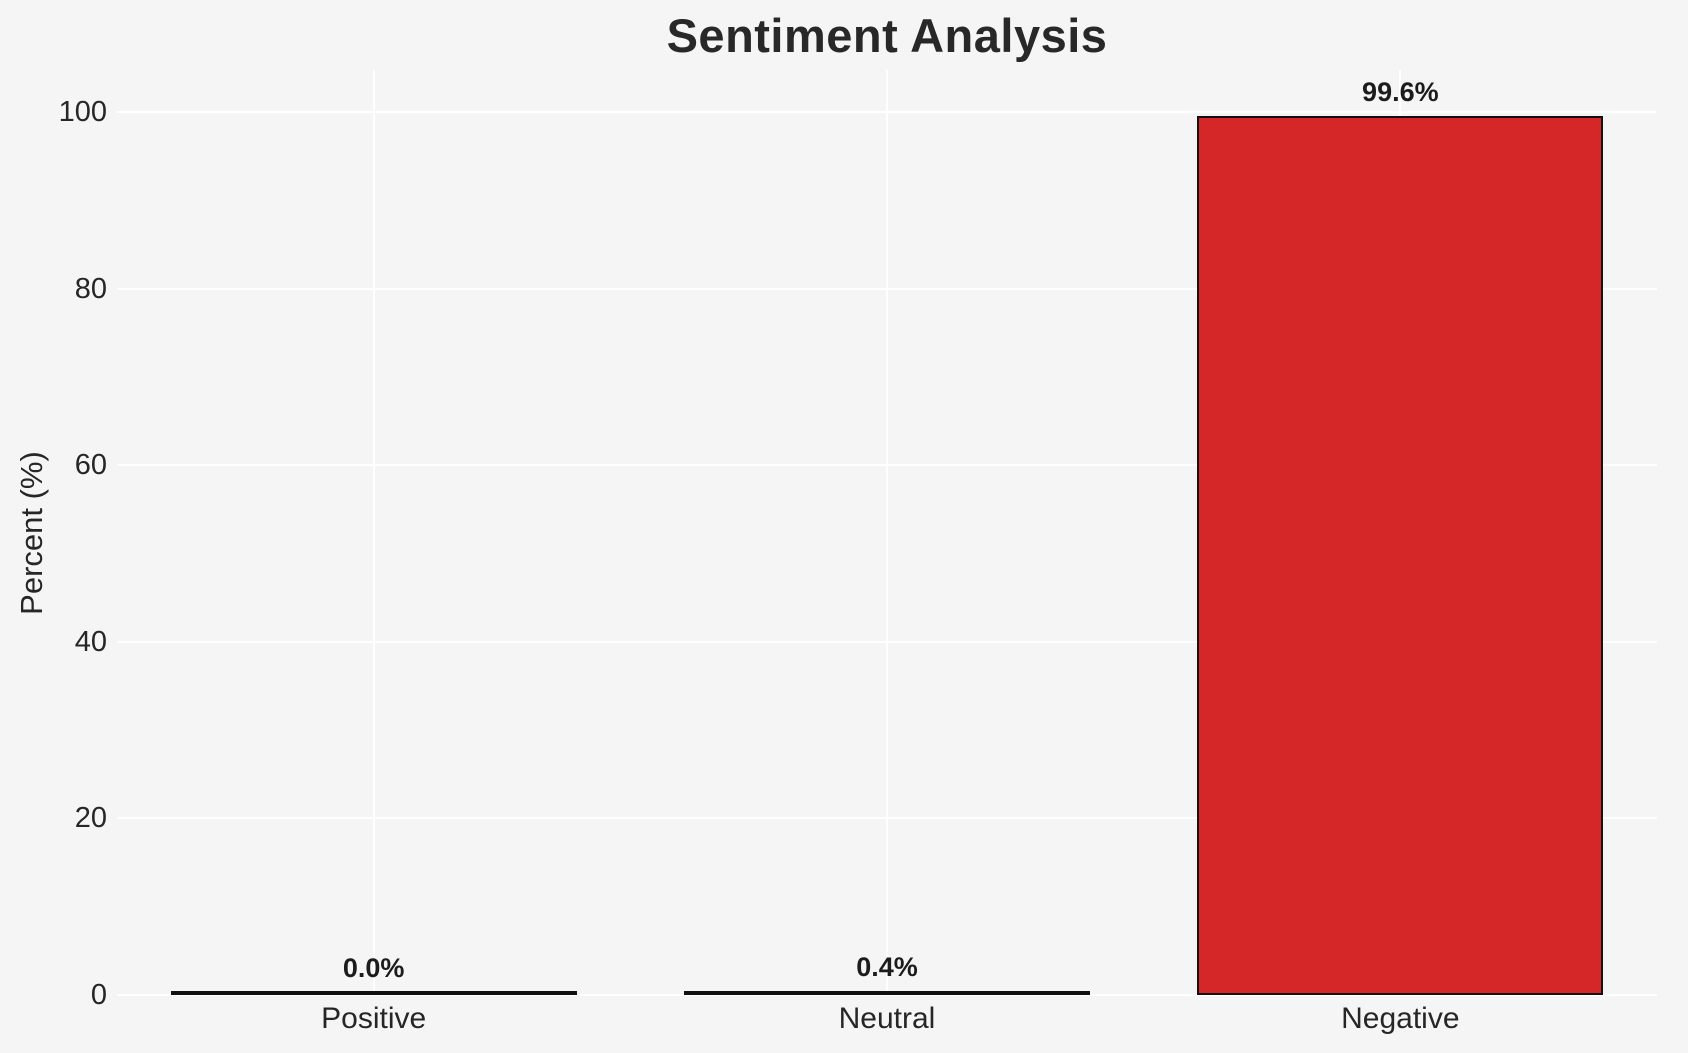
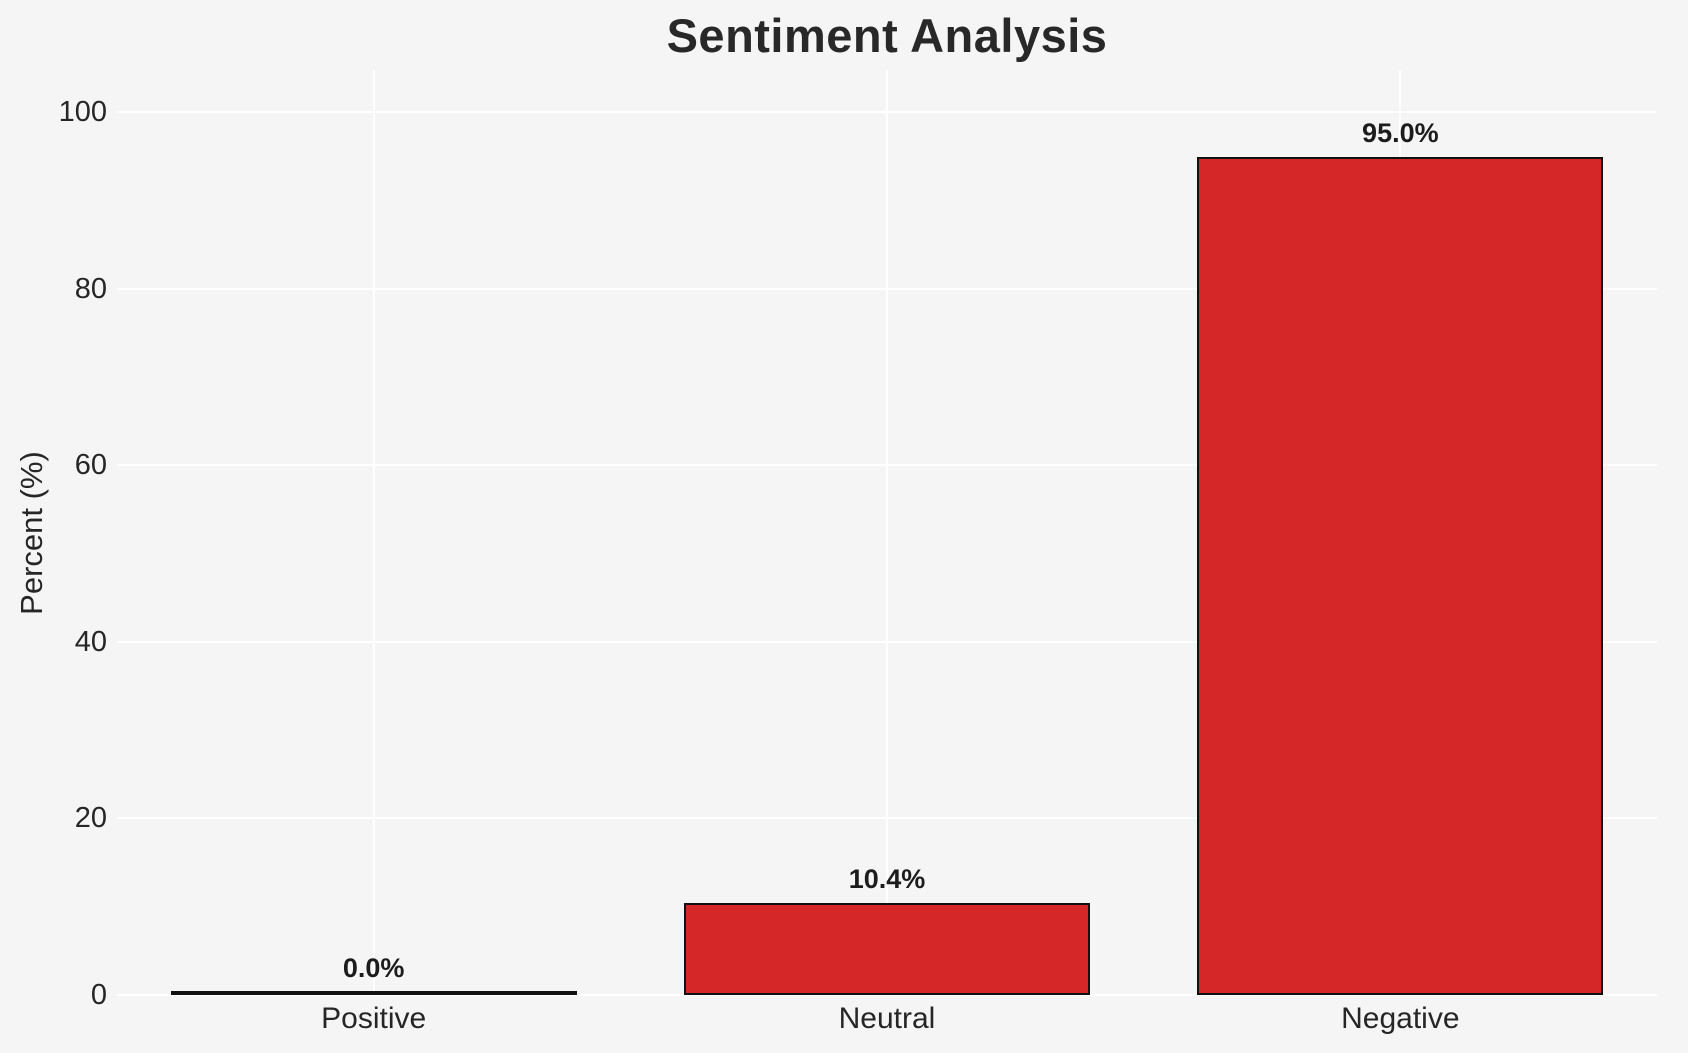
Neutral: 0.4% -> 10.4%
Negative: 99.6% -> 95.0%
